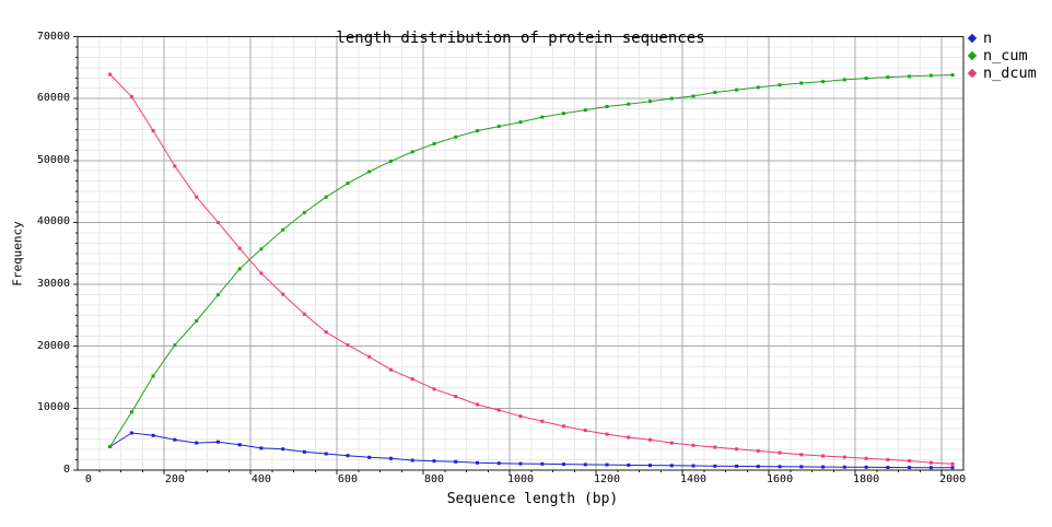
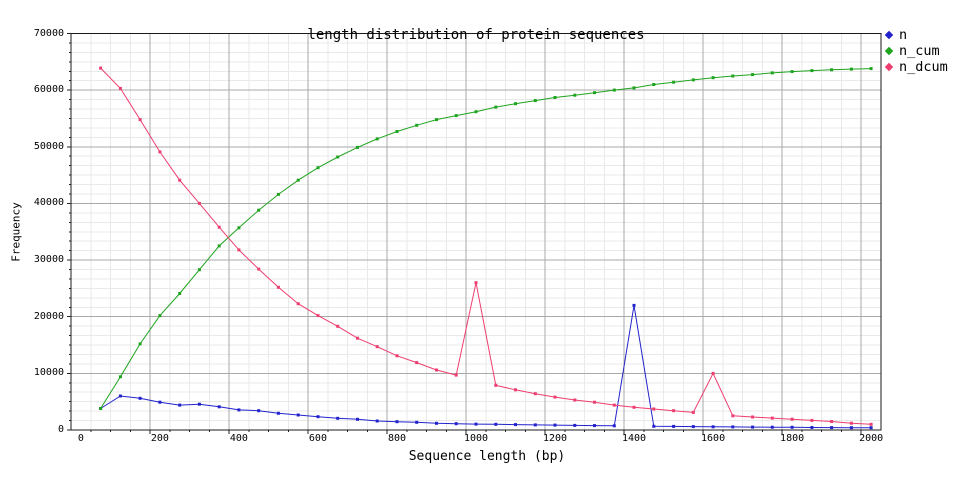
n_dcum/1000: 9000 -> 26000
n/1400: 1000 -> 22000
n_dcum/1600: 3000 -> 10000
